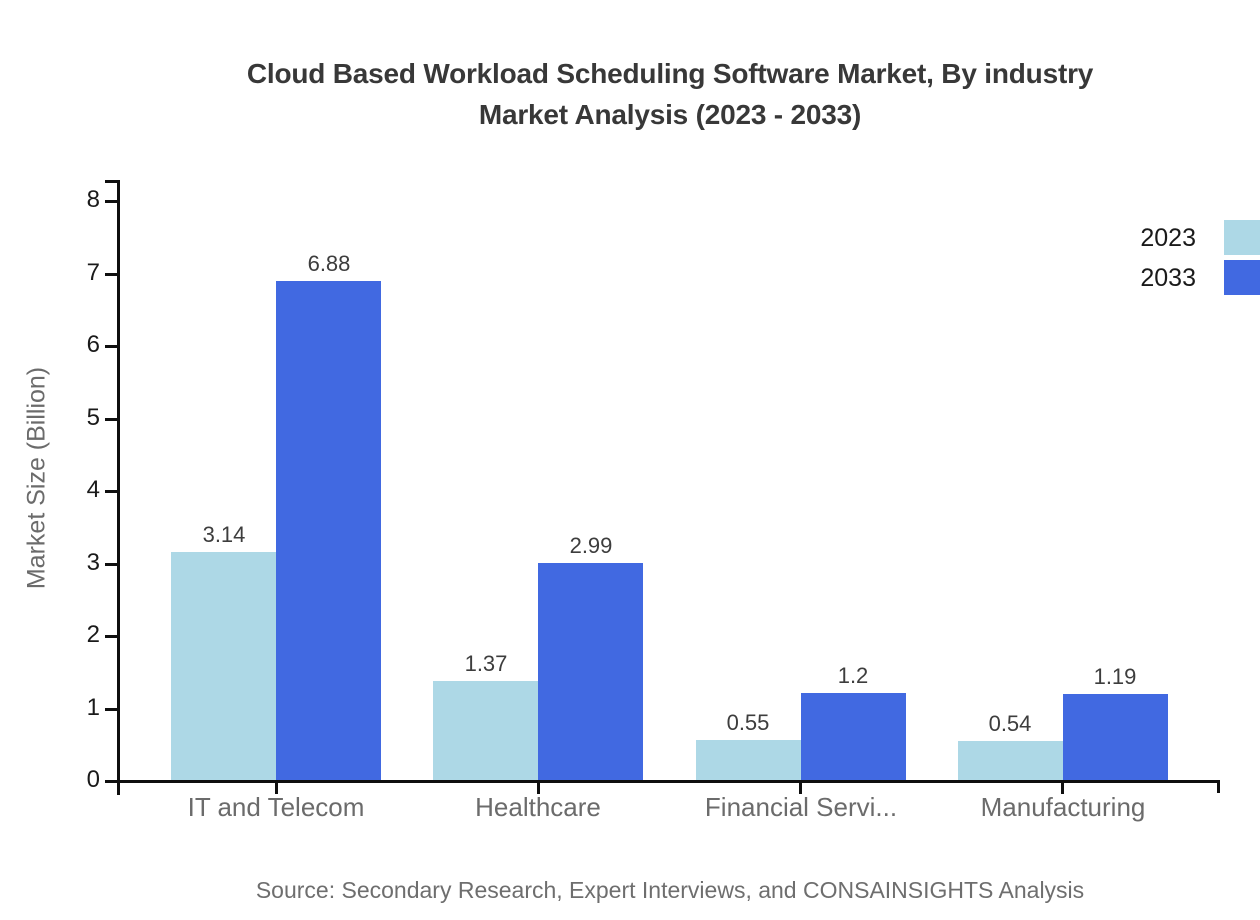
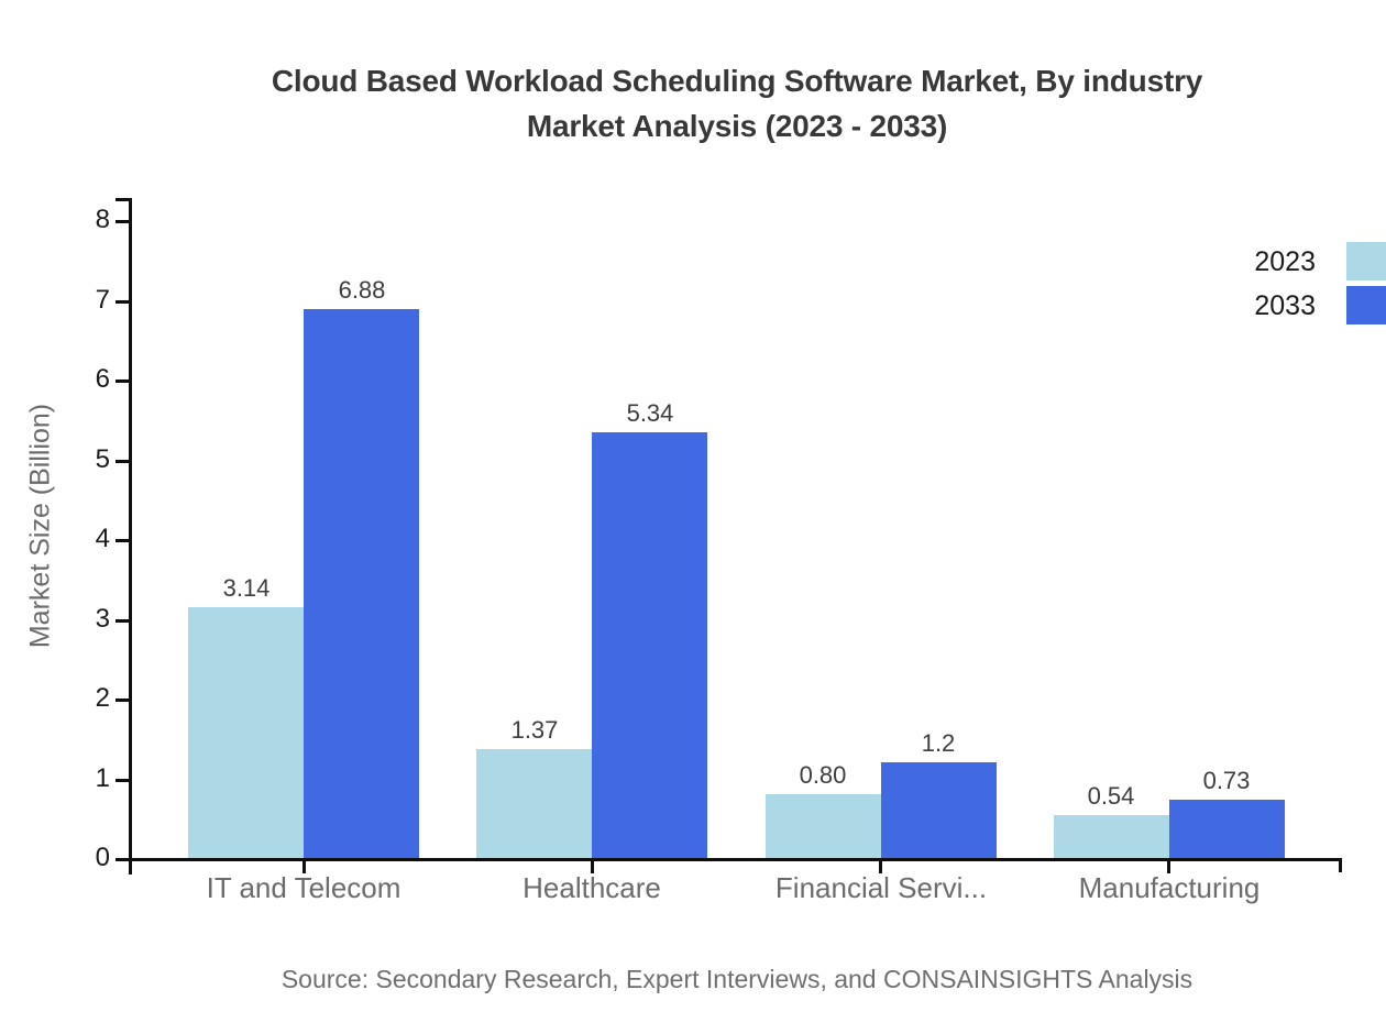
2033/Healthcare: 2.99 -> 5.34
2023/Financial Servi...: 0.55 -> 0.80
2033/Manufacturing: 1.19 -> 0.73
